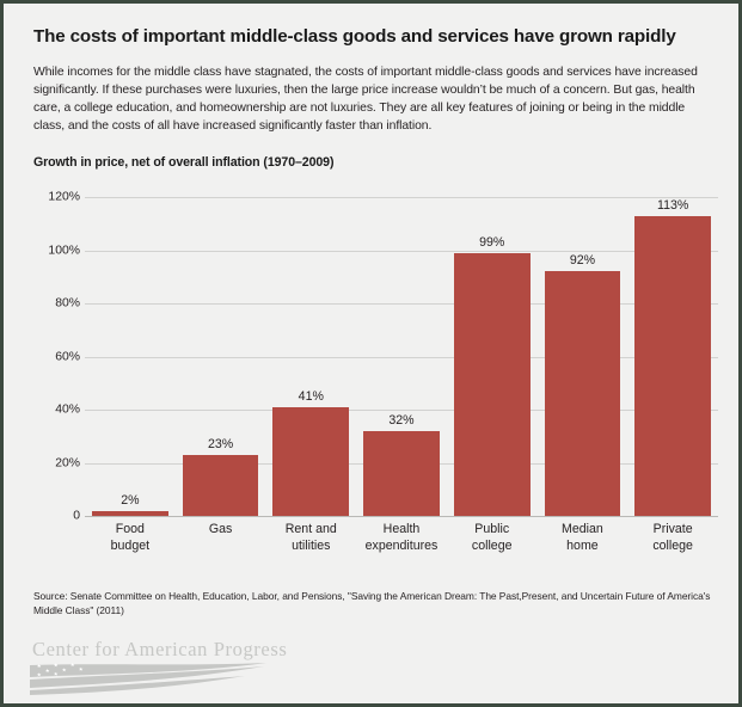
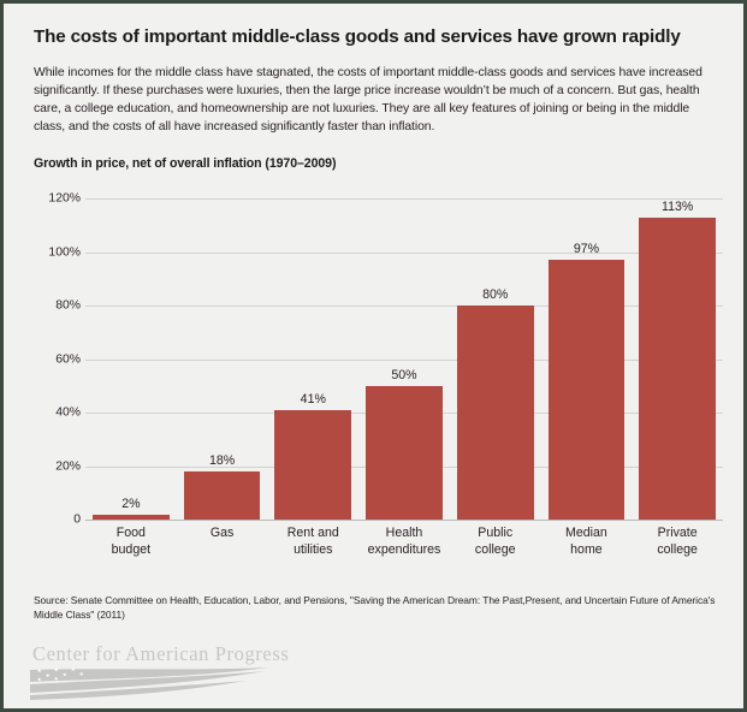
Gas: 23% -> 18%
Health expenditures: 32% -> 50%
Public college: 99% -> 80%
Median home: 92% -> 97%
